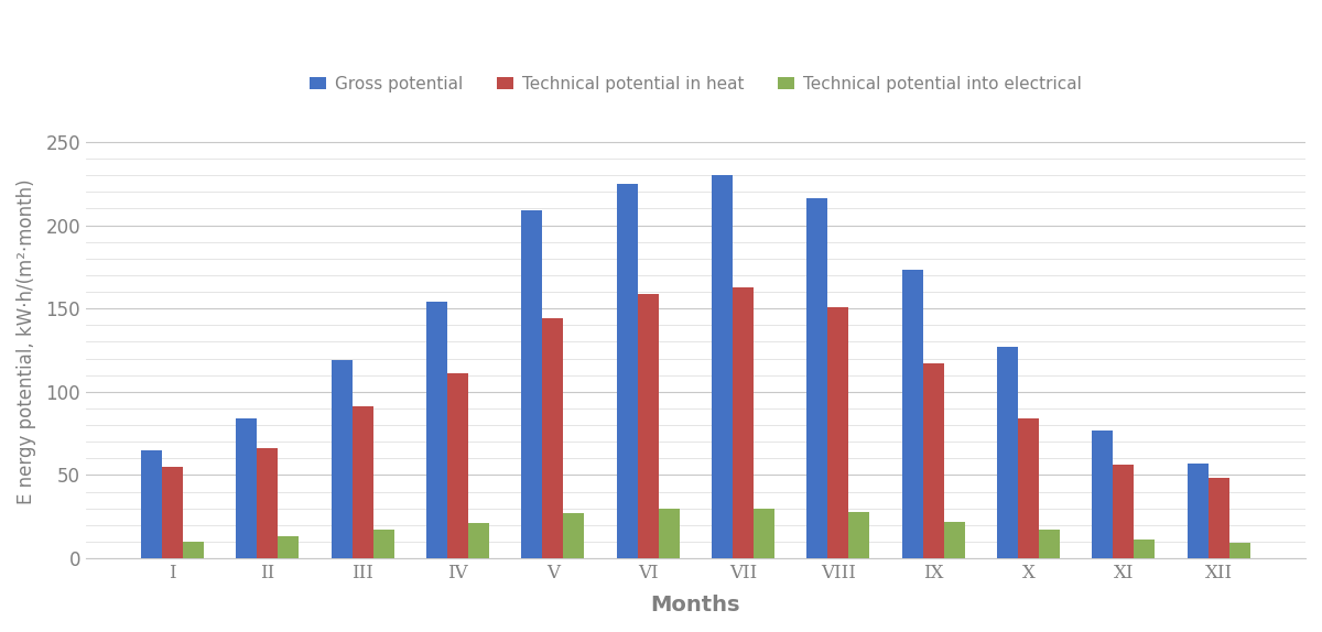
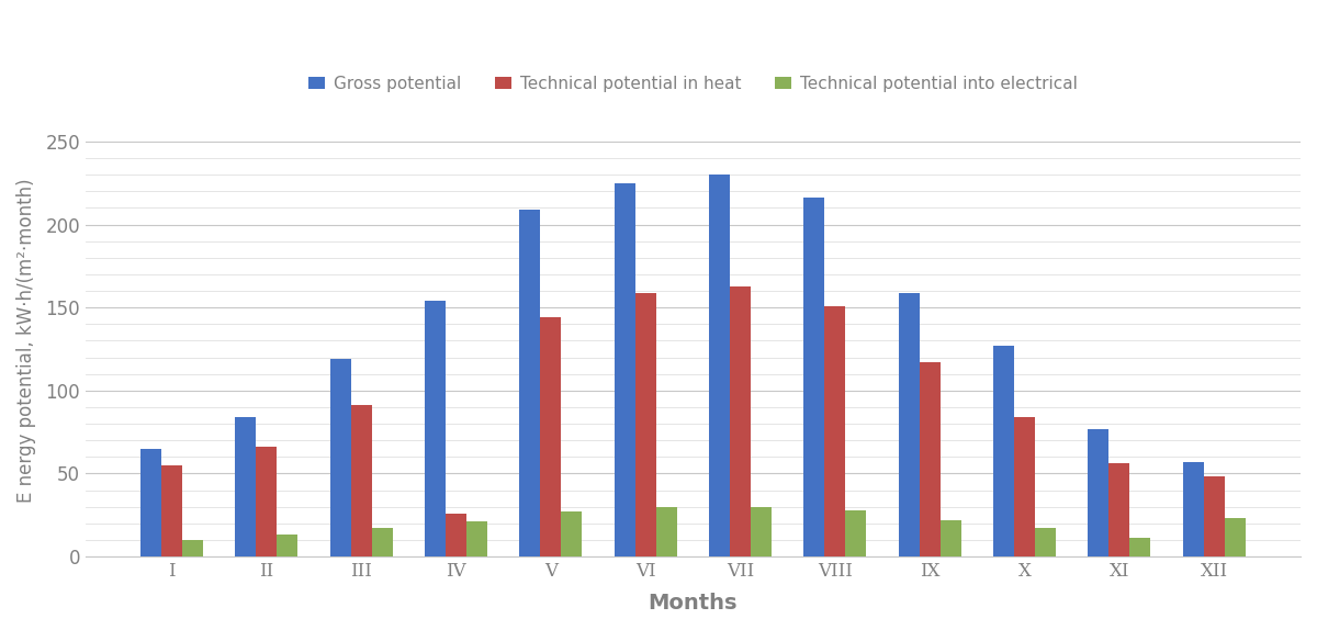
Technical potential in heat/IV: 111 -> 26
Gross potential/IX: 173 -> 159
Technical potential into electrical/XII: 9 -> 23
